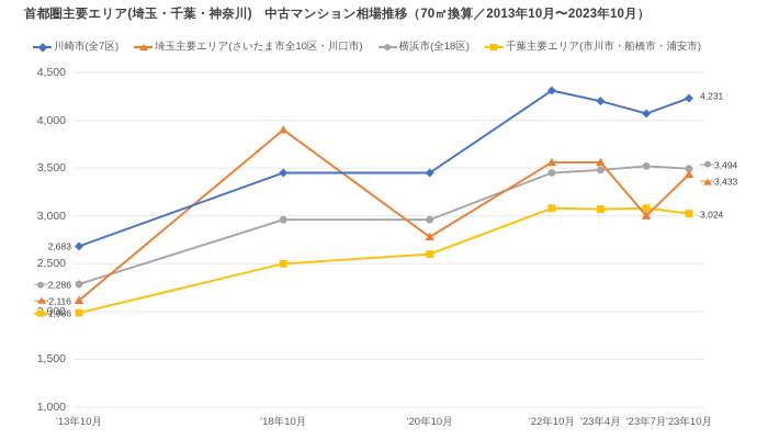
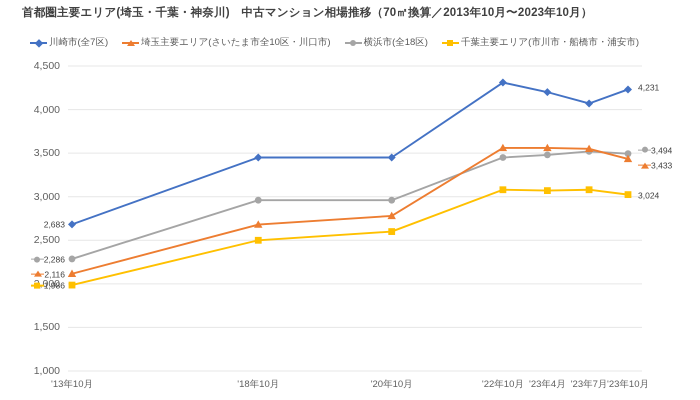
埼玉主要エリア(さいたま市全10区・川口市)/'18年10月: 3900 -> 2700
埼玉主要エリア(さいたま市全10区・川口市)/'23年7月: 3000 -> 3600
